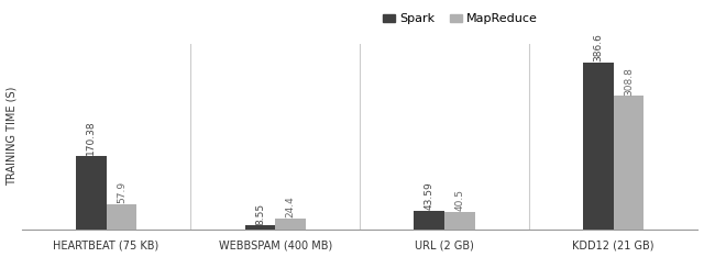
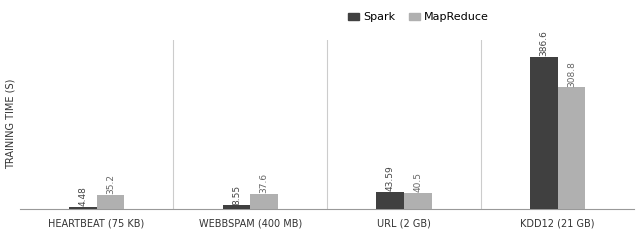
Spark/HEARTBEAT (75 KB): 170.38 -> 4.48
MapReduce/HEARTBEAT (75 KB): 57.9 -> 35.2
MapReduce/WEBBSPAM (400 MB): 24.4 -> 37.6
